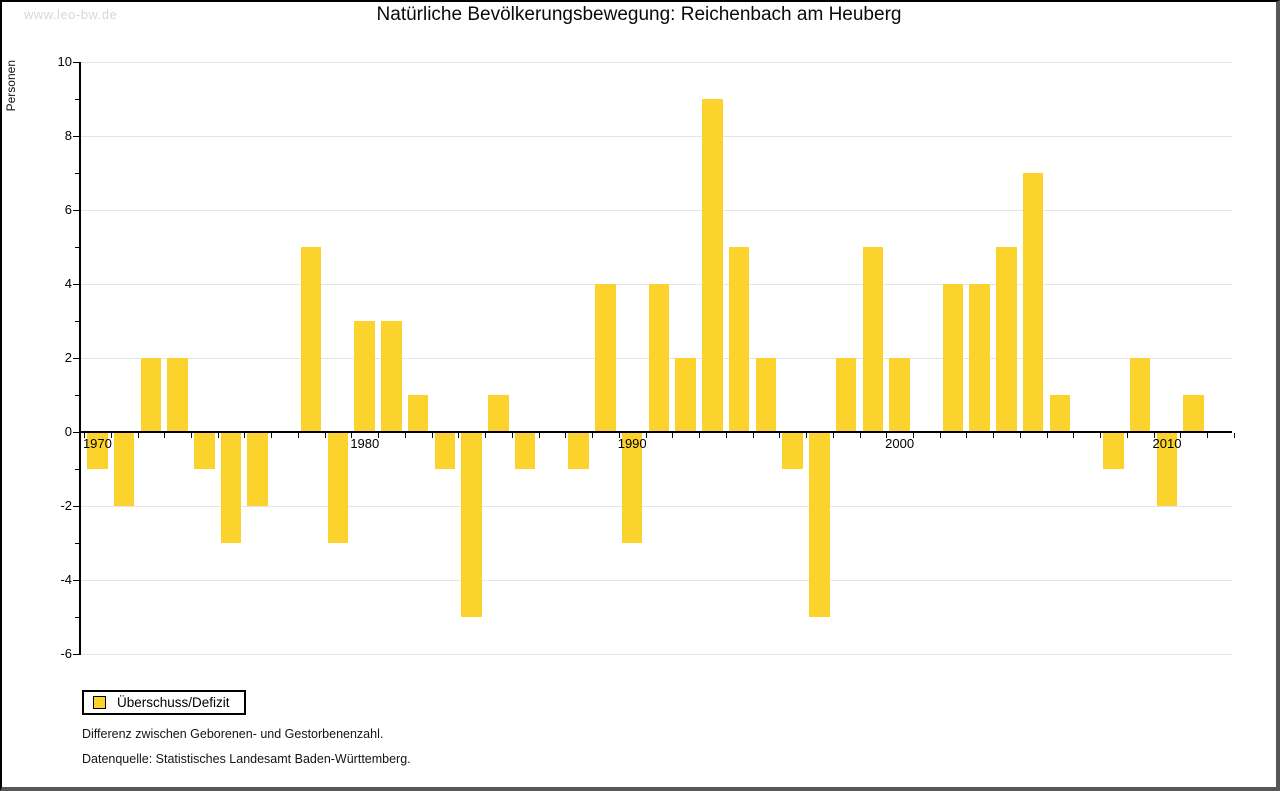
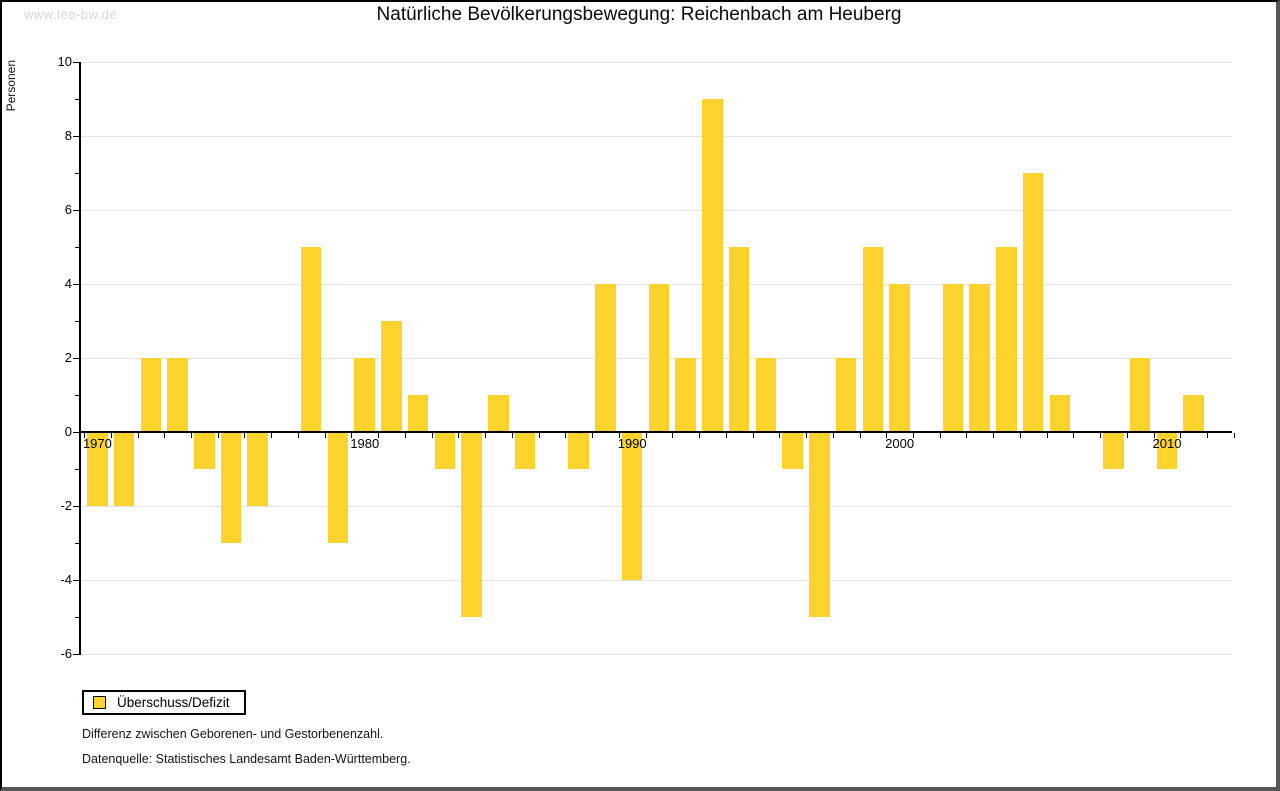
1970: -1 -> -2
1980: 3 -> 2
1990: -3 -> -4
2000: 2 -> 4
2010: -2 -> -1
